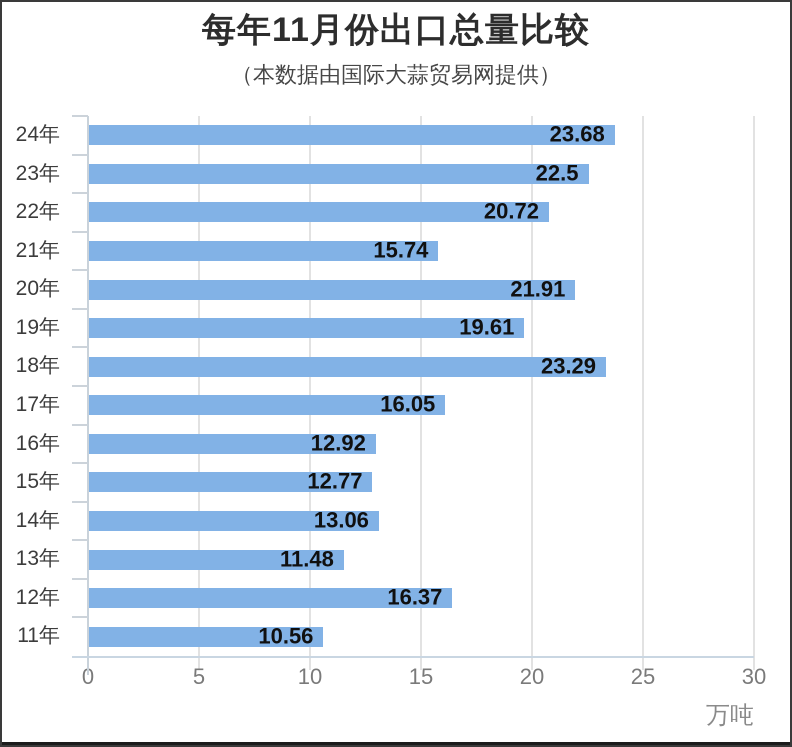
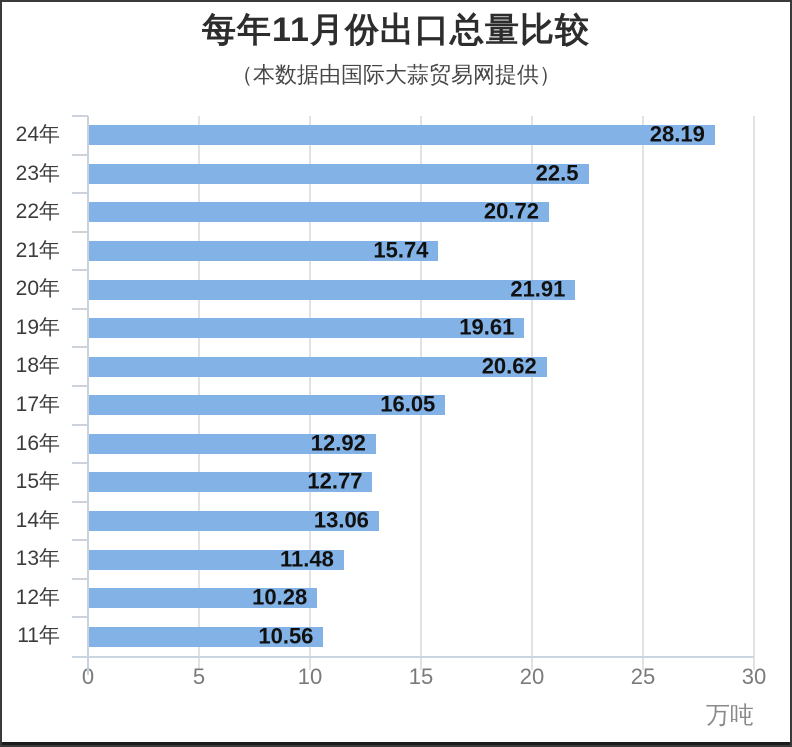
24年: 23.68 -> 28.19
18年: 23.29 -> 20.62
12年: 16.37 -> 10.28
